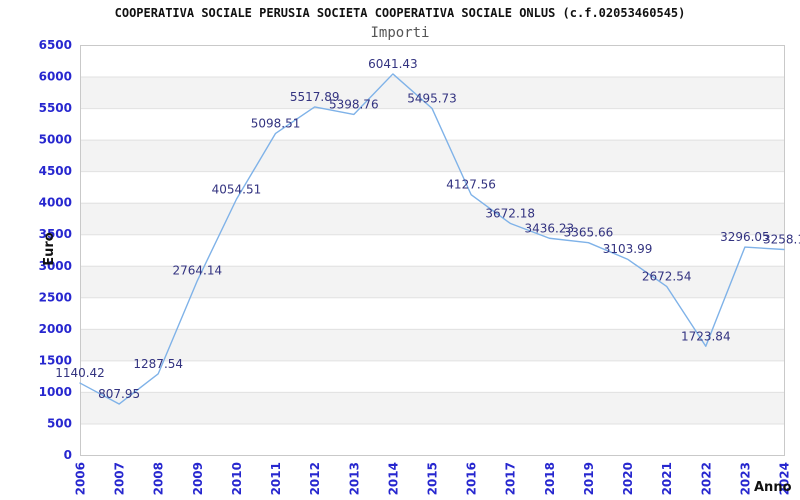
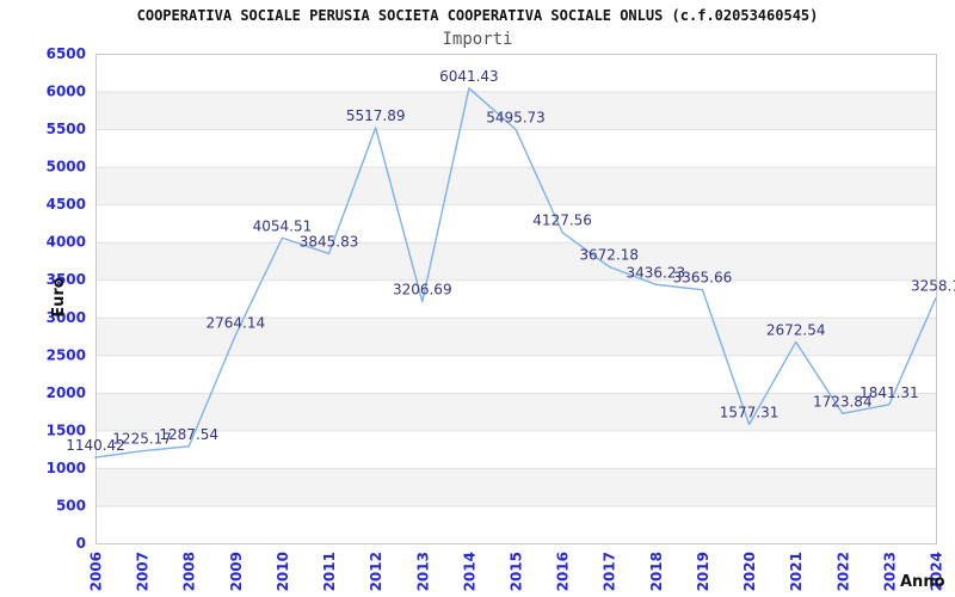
2007: 807.95 -> 1225.17
2011: 5098.51 -> 3845.83
2013: 5398.76 -> 3206.69
2020: 3103.99 -> 1577.31
2023: 3296.05 -> 1841.31
